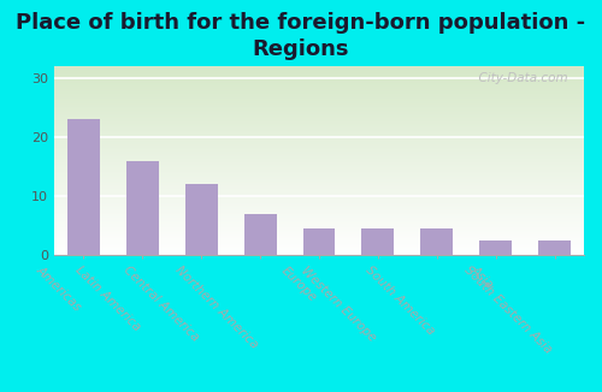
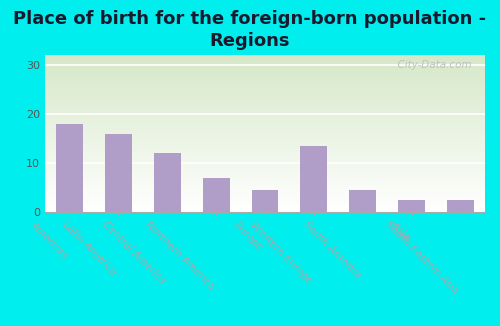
Americas: 23.0 -> 18.0
Western Europe: 4.5 -> 13.5
